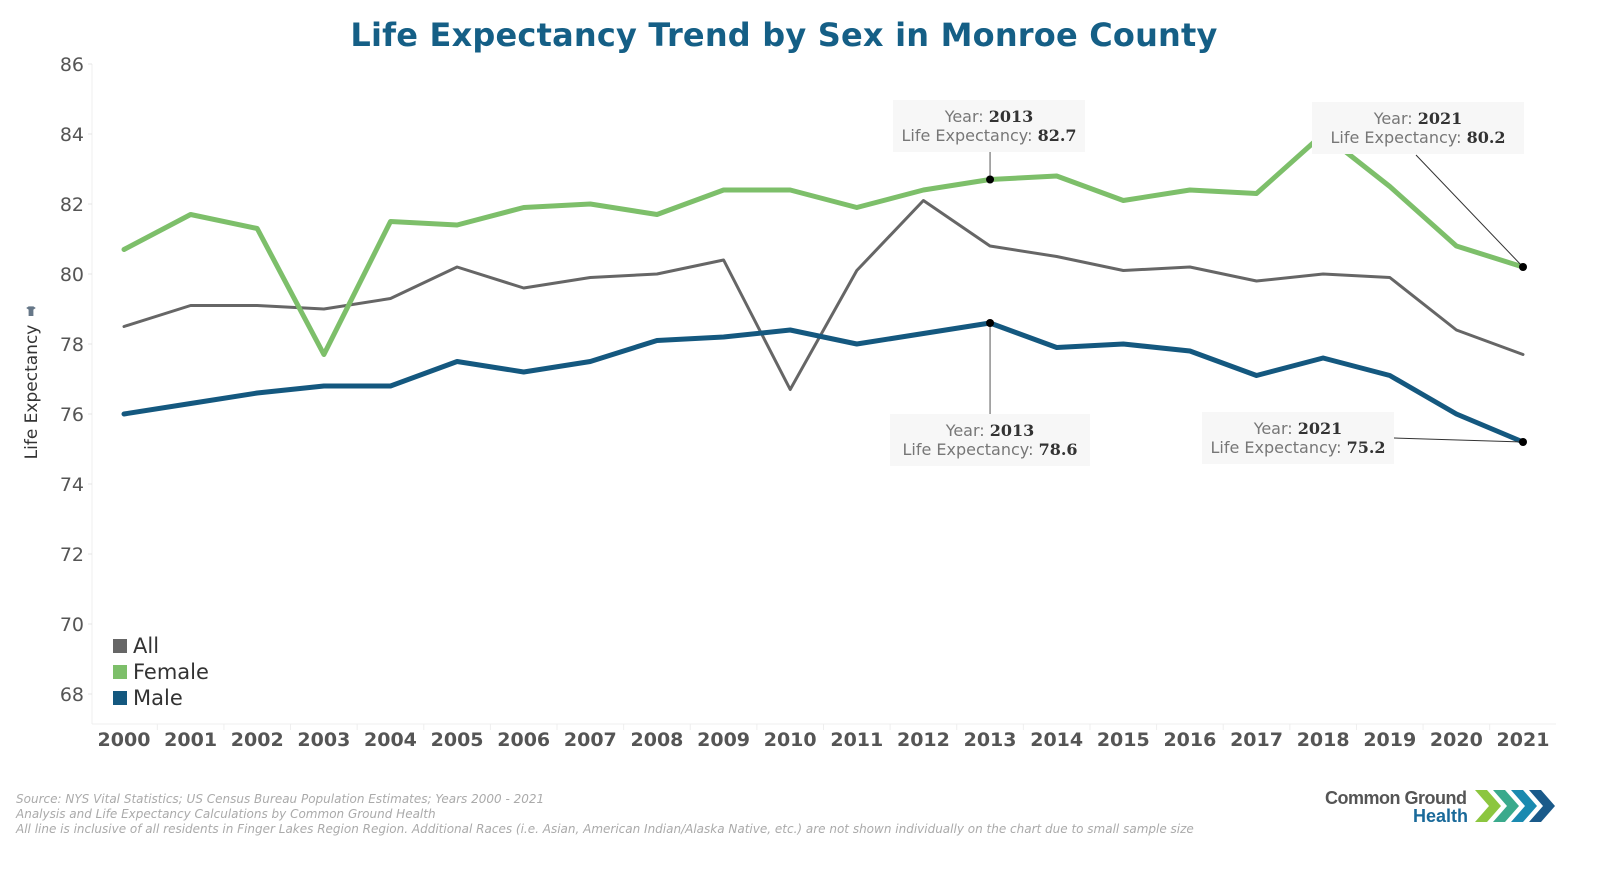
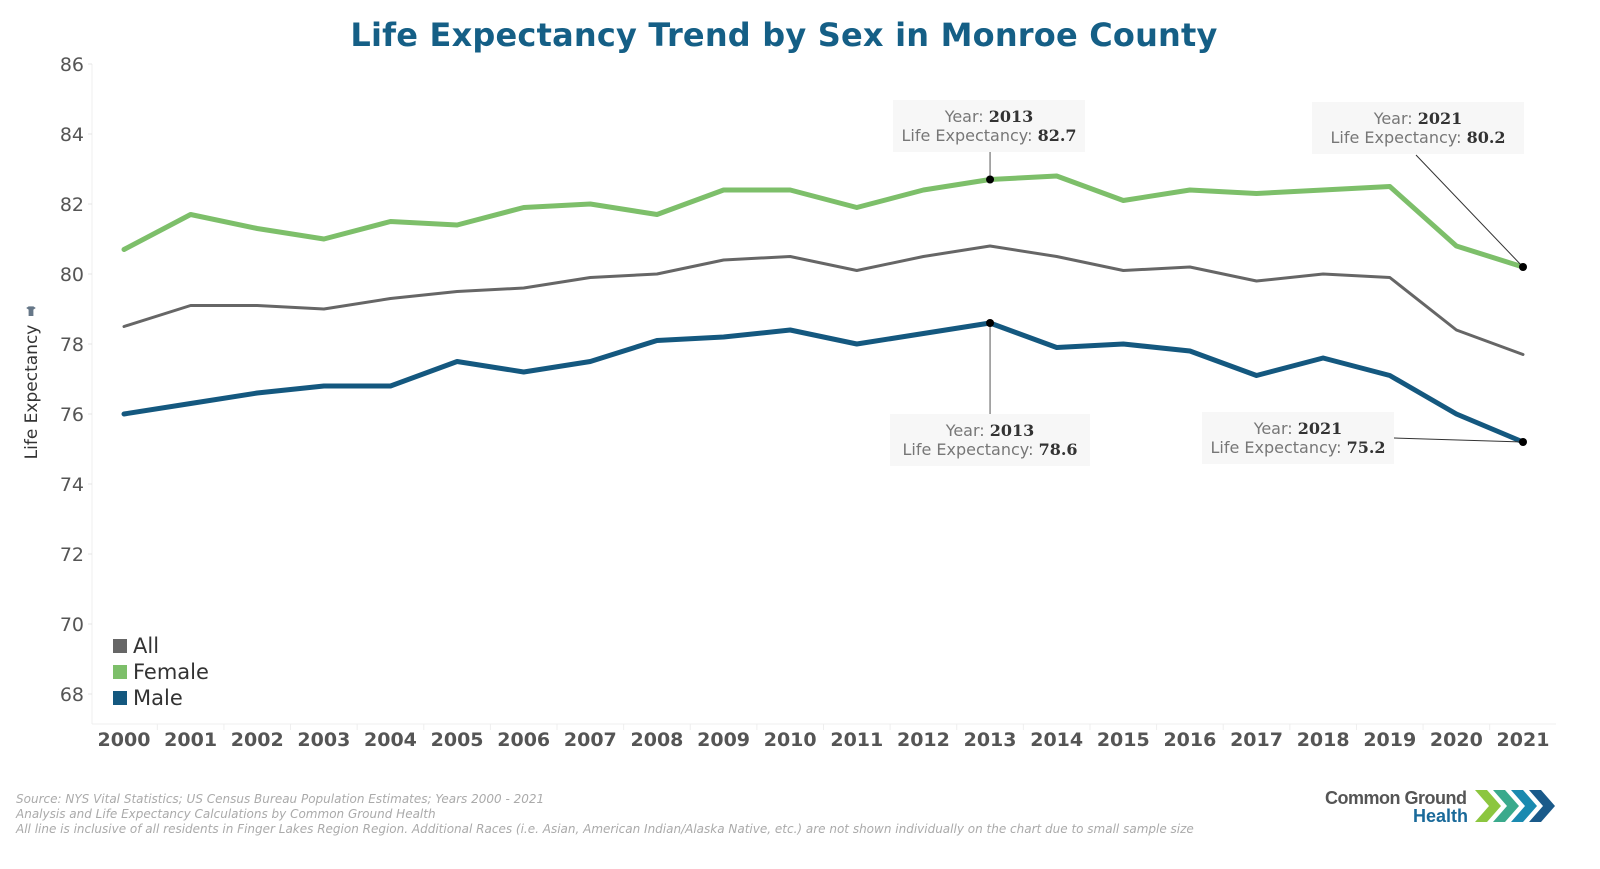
Female/2003: 77.7 -> 81.0
All/2005: 80.2 -> 79.5
All/2010: 76.7 -> 80.5
All/2012: 82.1 -> 80.5
Female/2018: 84.0 -> 82.4
